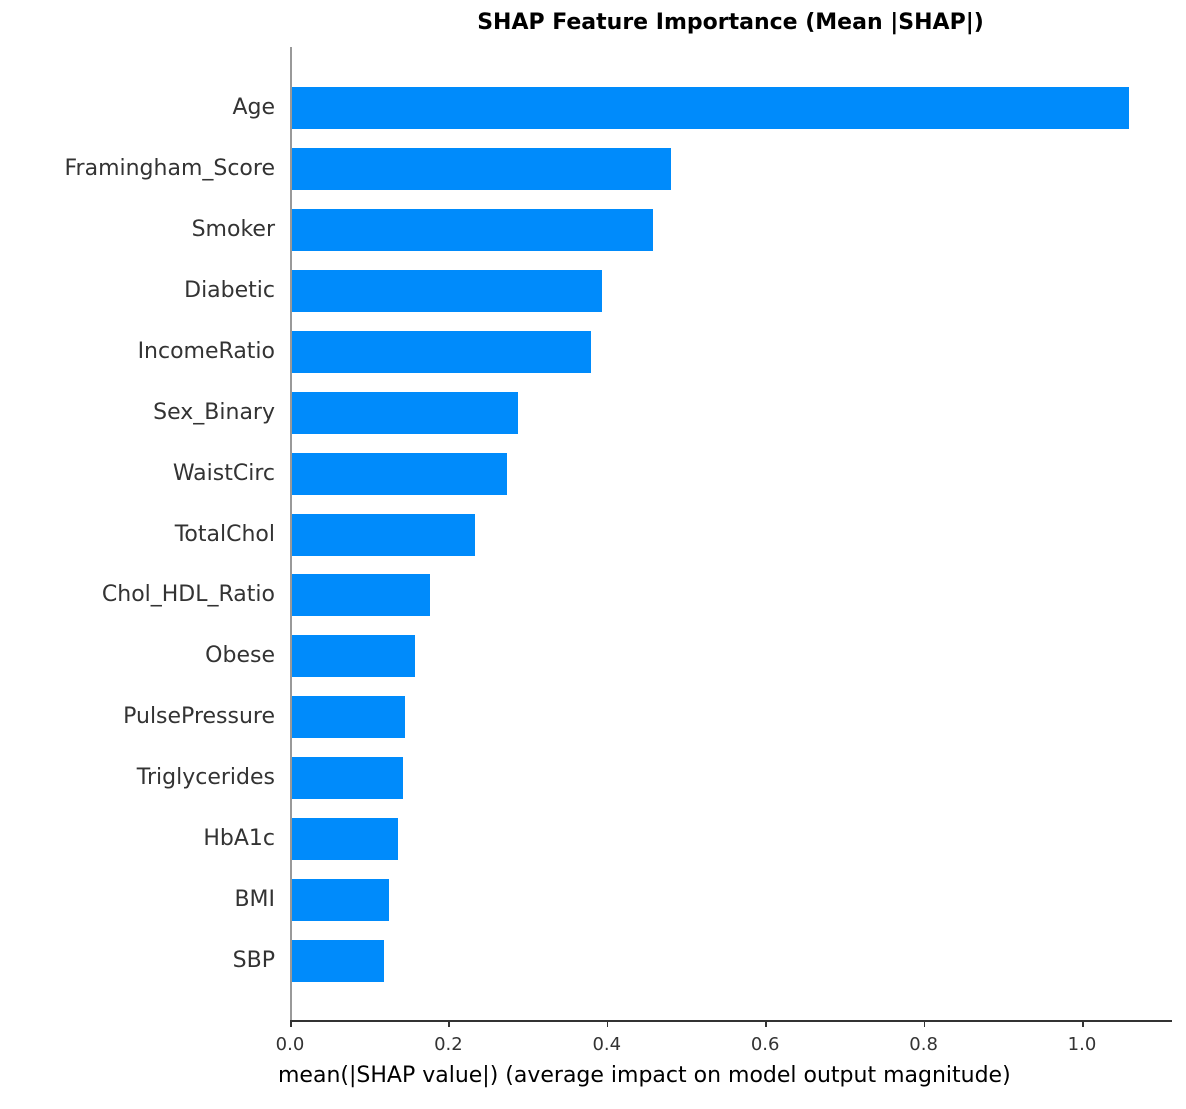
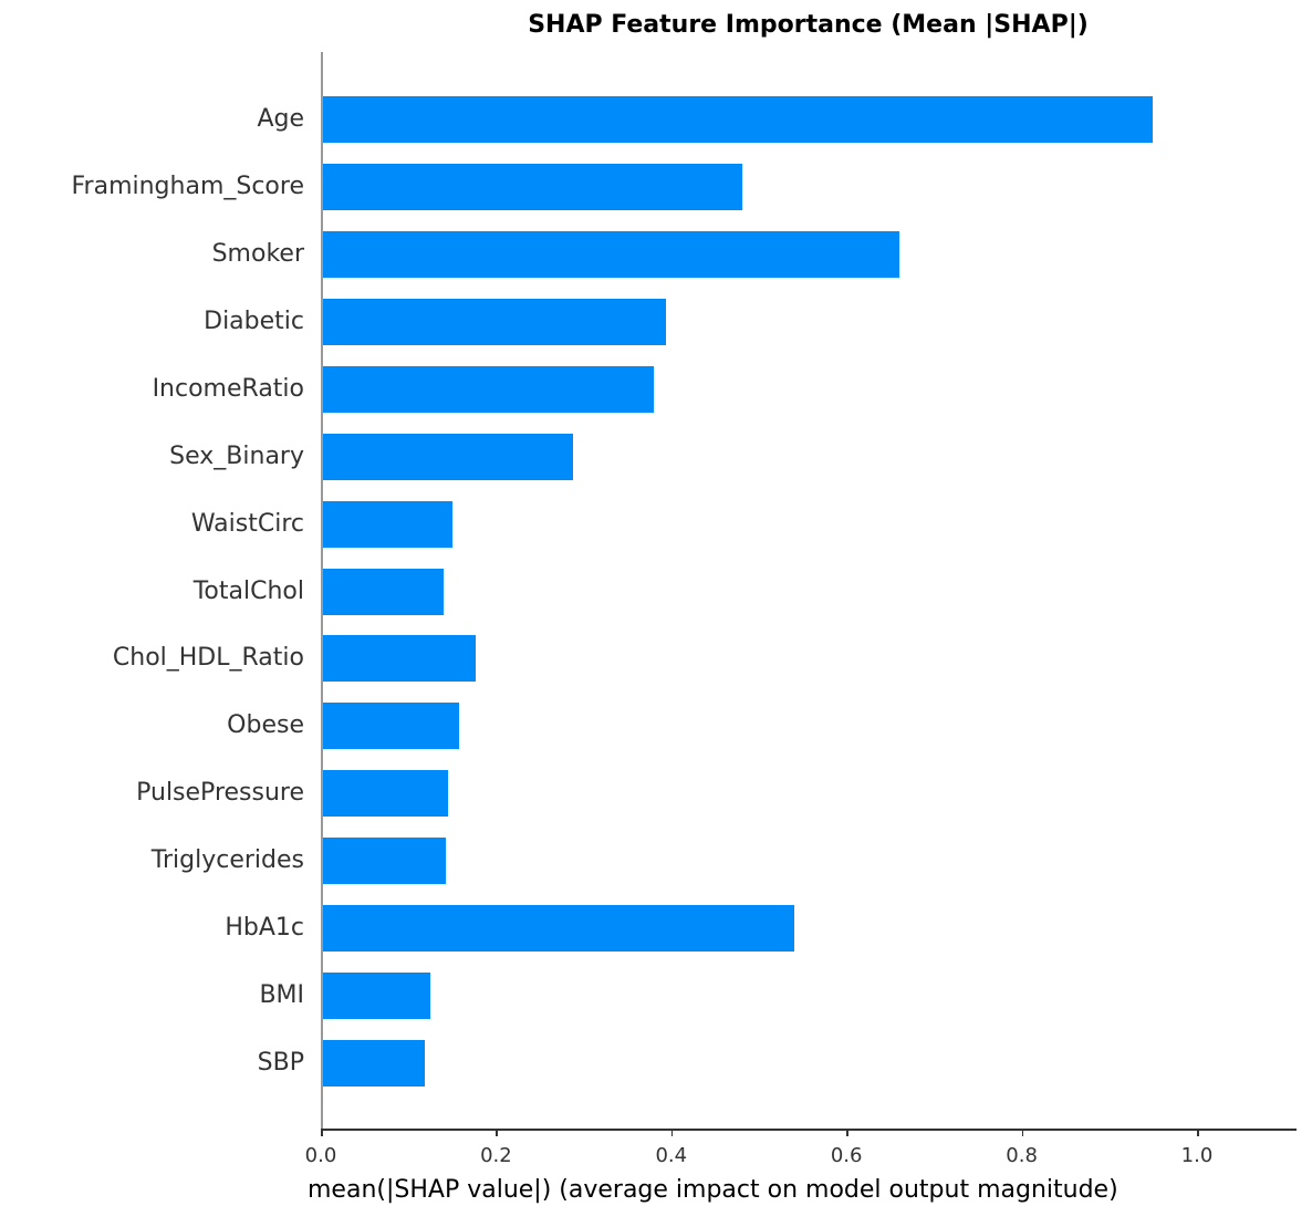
Age: 1.06 -> 0.95
Smoker: 0.46 -> 0.66
WaistCirc: 0.27 -> 0.15
TotalChol: 0.23 -> 0.14
HbA1c: 0.14 -> 0.54
